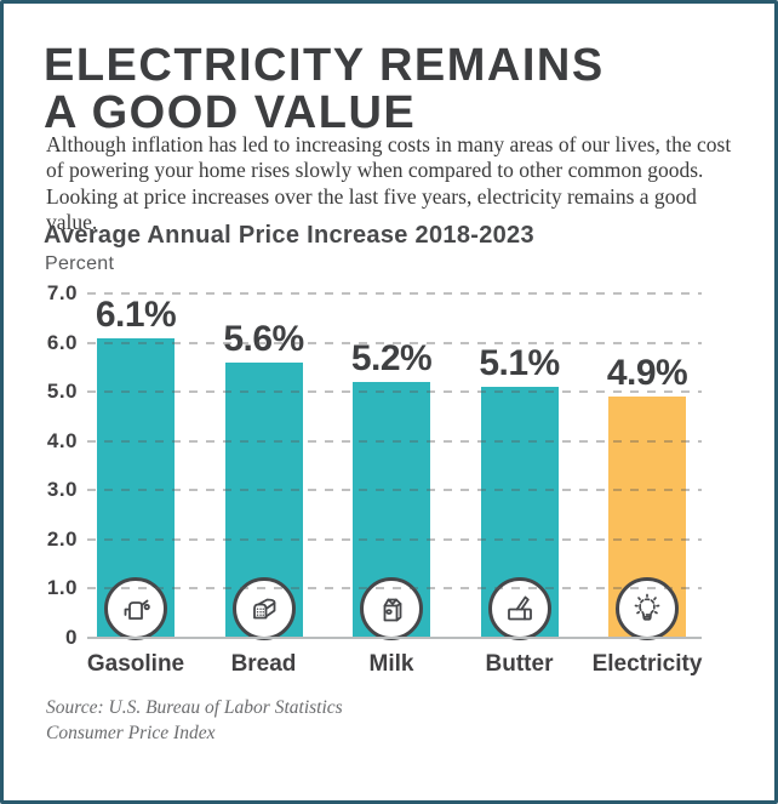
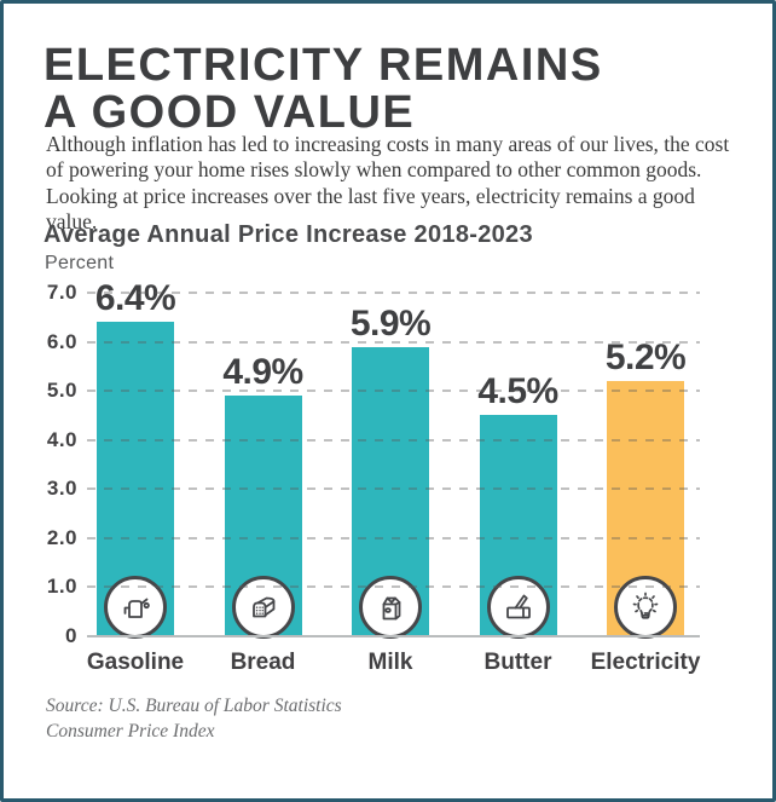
Gasoline: 6.1% -> 6.4%
Bread: 5.6% -> 4.9%
Milk: 5.2% -> 5.9%
Butter: 5.1% -> 4.5%
Electricity: 4.9% -> 5.2%
